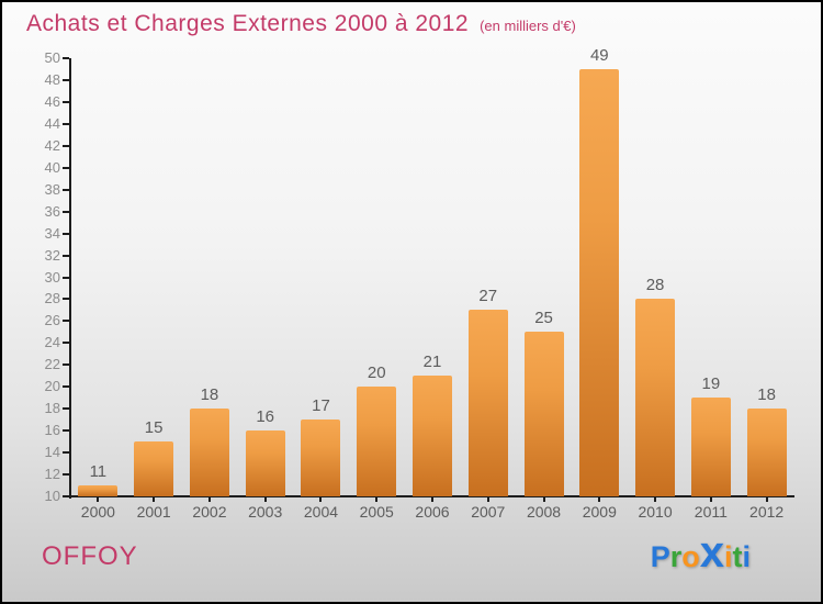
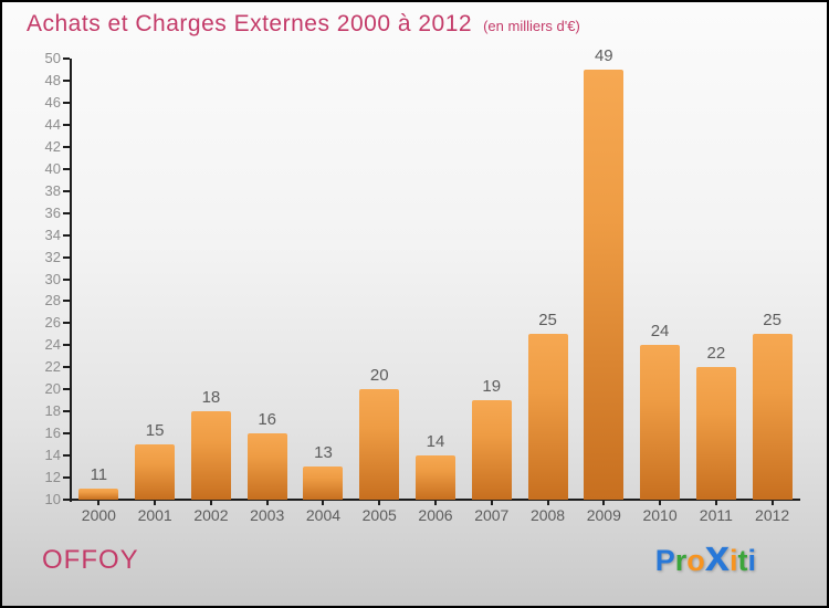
2004: 17 -> 13
2006: 21 -> 14
2007: 27 -> 19
2010: 28 -> 24
2011: 19 -> 22
2012: 18 -> 25
